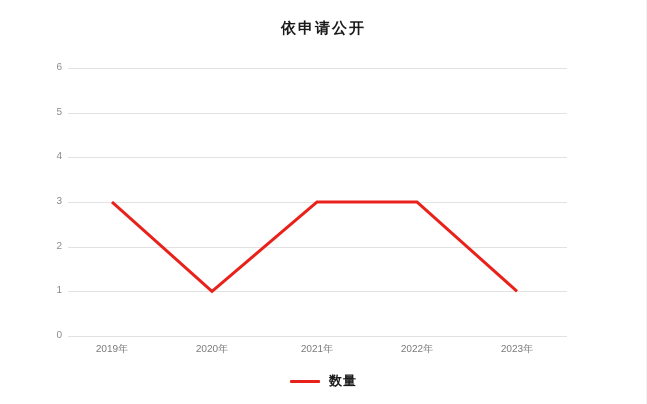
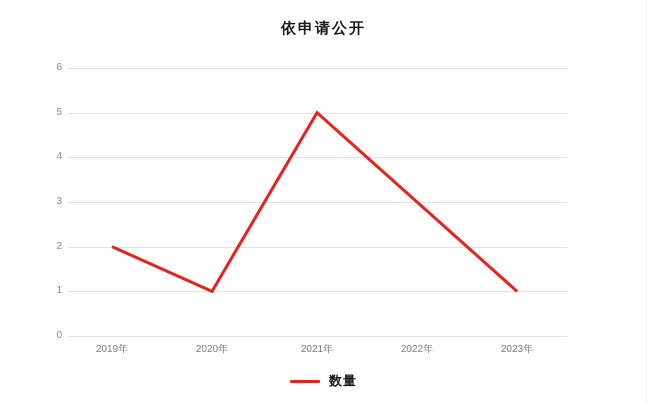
2019年: 3 -> 2
2021年: 3 -> 5
